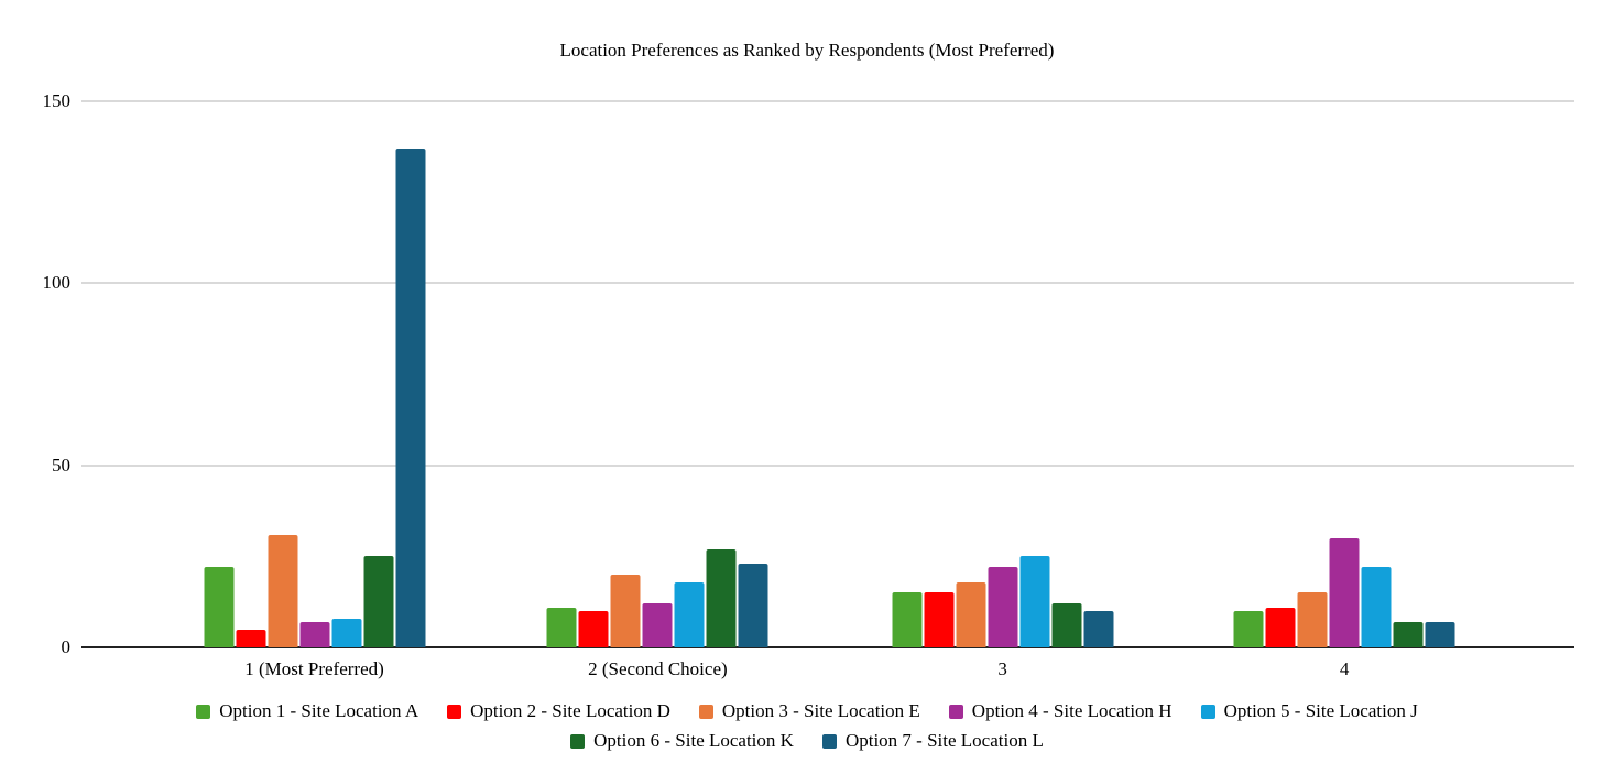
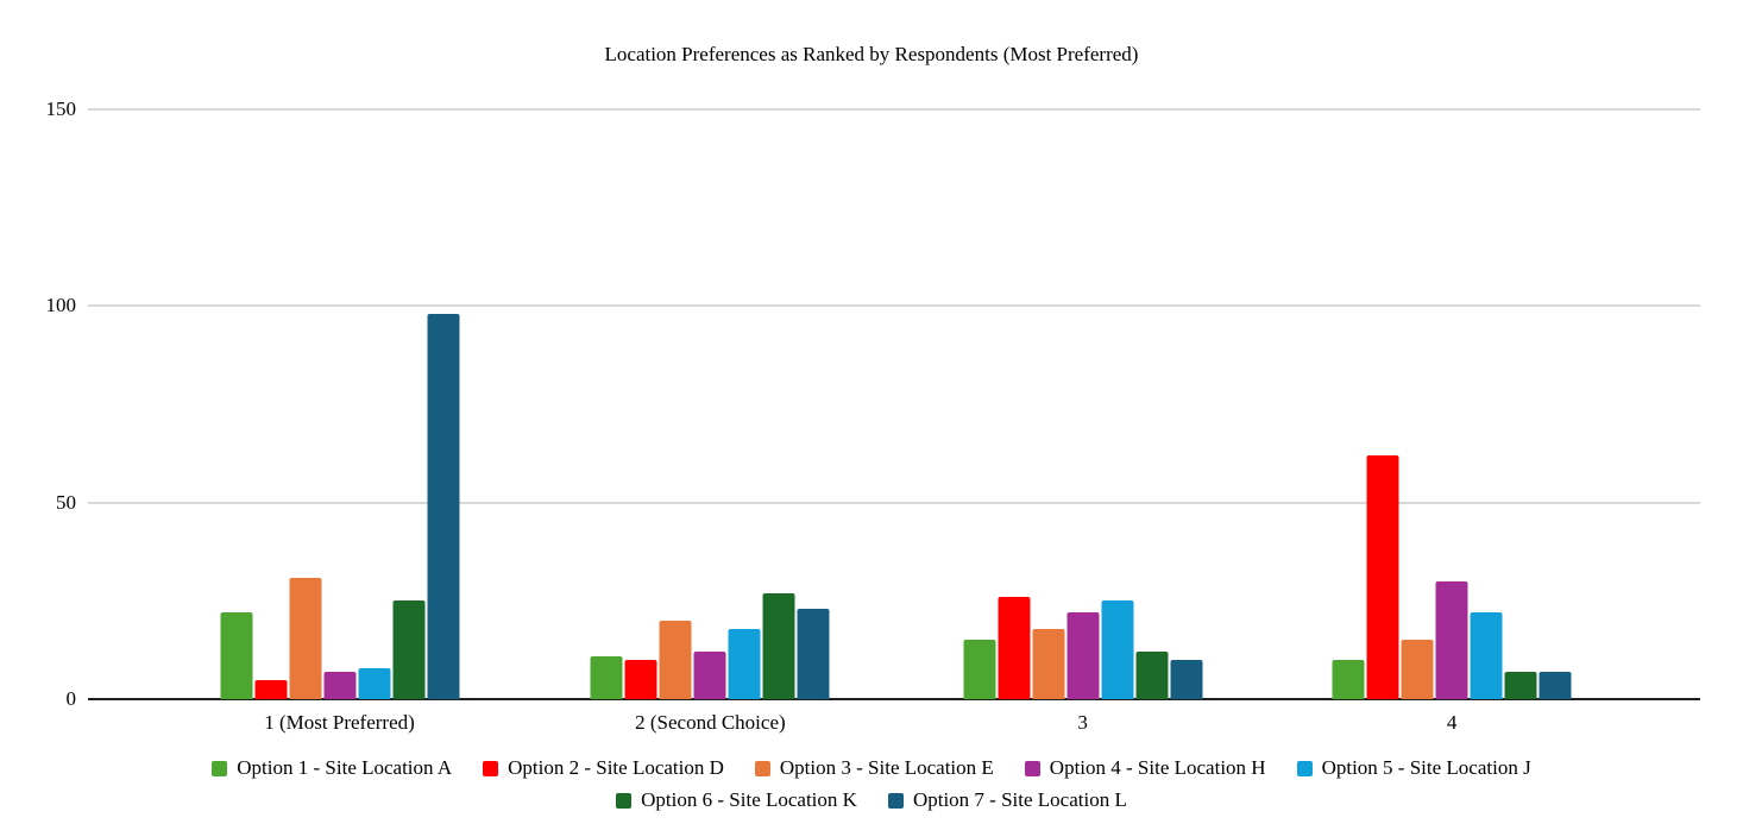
Option 7 - Site Location L/1 (Most Preferred): 137 -> 98
Option 2 - Site Location D/3: 15 -> 26
Option 2 - Site Location D/4: 11 -> 62
